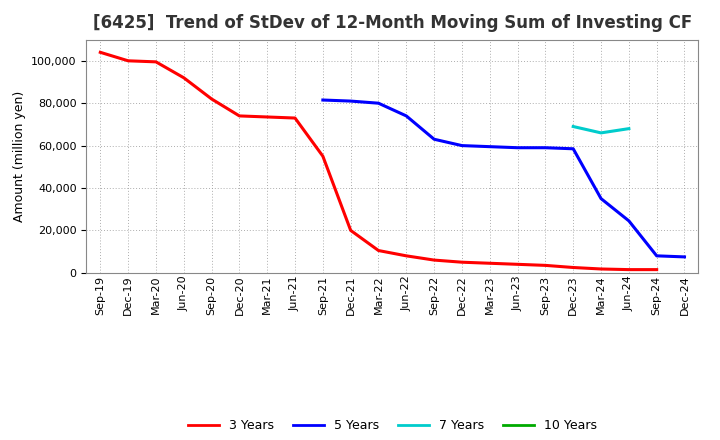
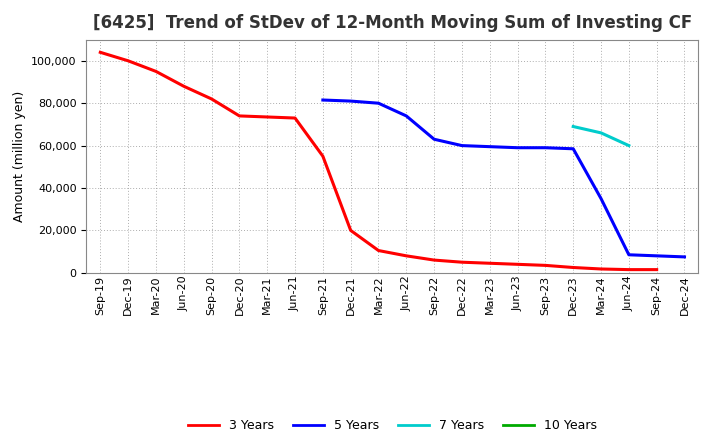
3 Years/Mar-20: 99,500 -> 95,000
3 Years/Jun-20: 92,000 -> 88,000
5 Years/Jun-24: 24,500 -> 8,500
7 Years/Jun-24: 68,000 -> 60,000
